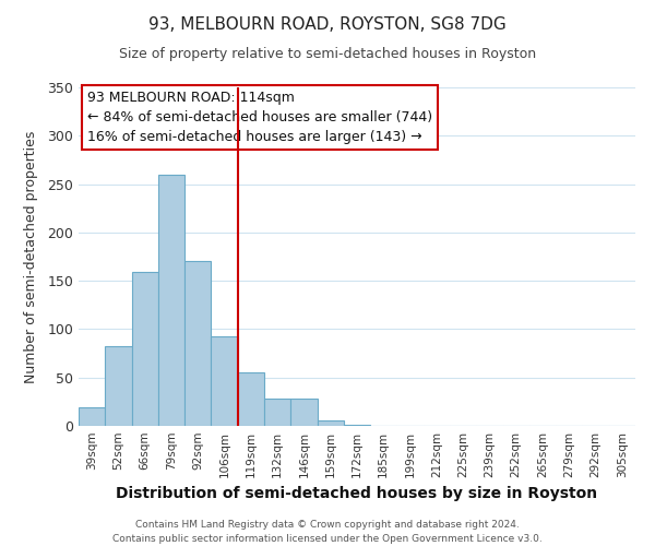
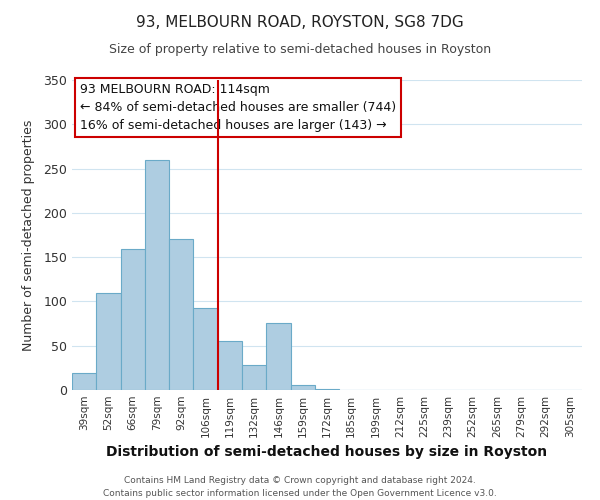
52sqm: 82 -> 110
146sqm: 28 -> 76
